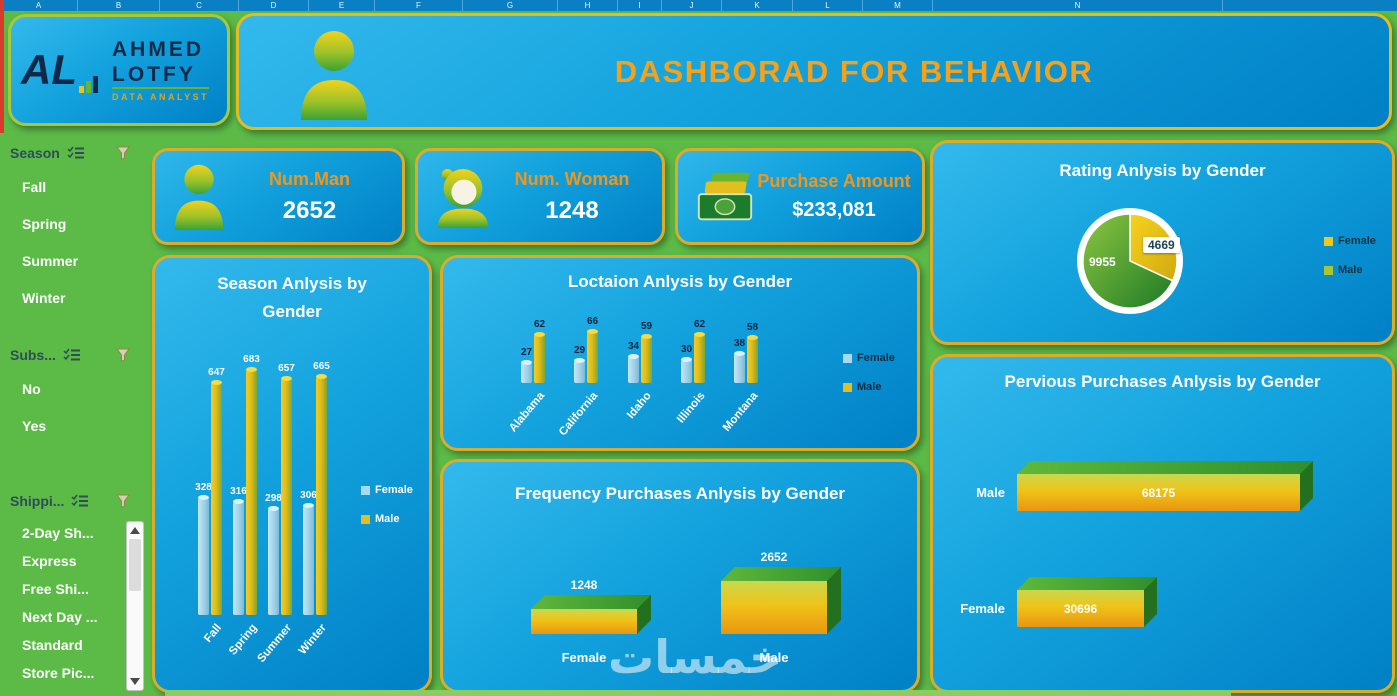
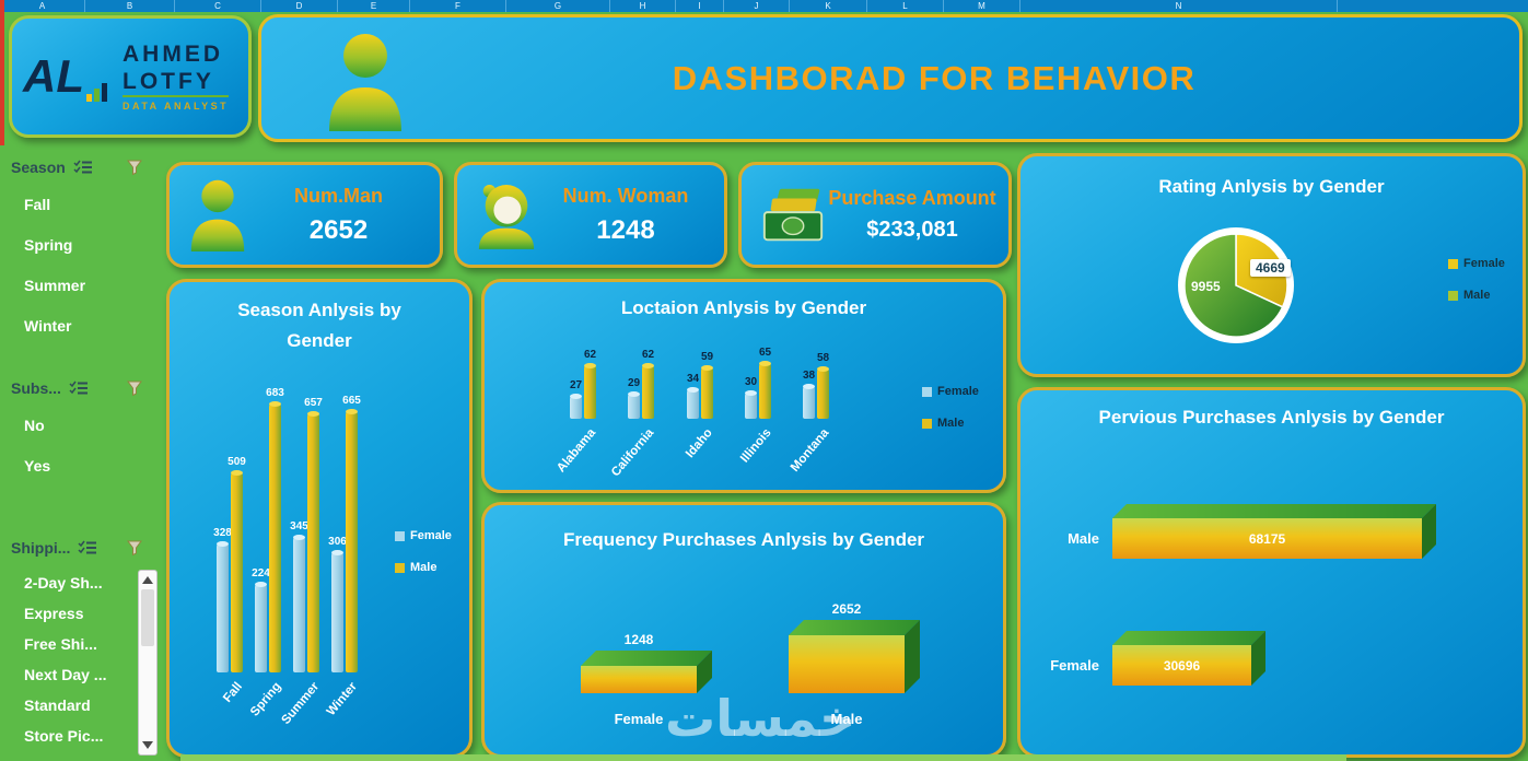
Season Anlysis by Gender/Male/Fall: 647 -> 509
Season Anlysis by Gender/Female/Spring: 316 -> 224
Season Anlysis by Gender/Female/Summer: 298 -> 345
Loctaion Anlysis by Gender/Male/California: 66 -> 62
Loctaion Anlysis by Gender/Male/Illinois: 62 -> 65
